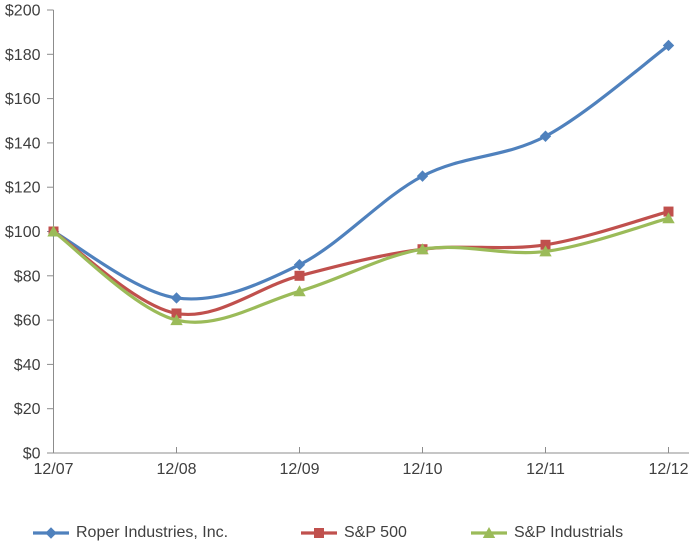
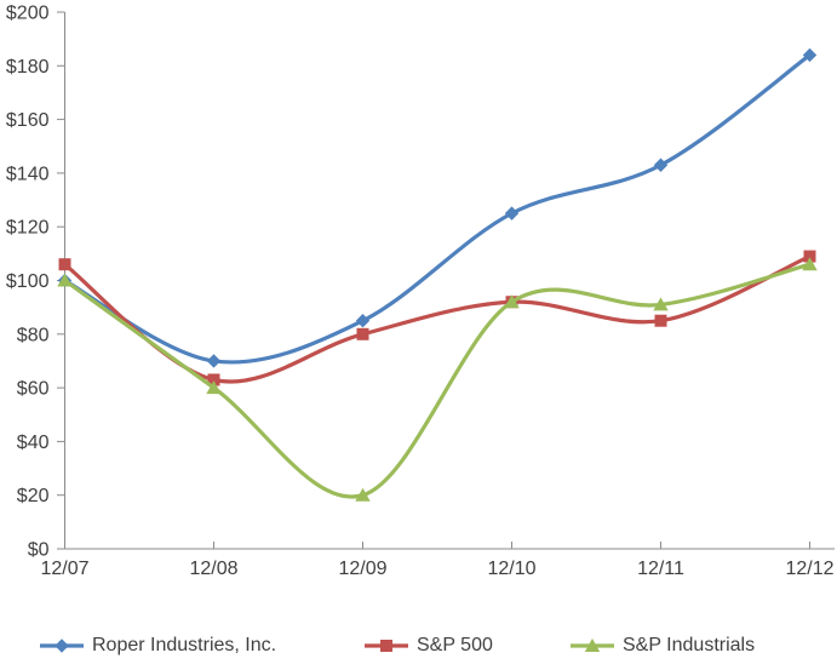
S&P 500/12/07: $100 -> $106
S&P Industrials/12/09: $73 -> $20
S&P 500/12/11: $94 -> $85
